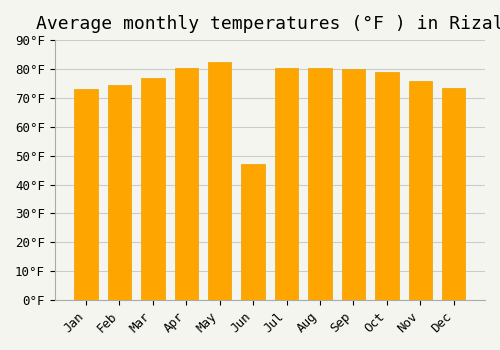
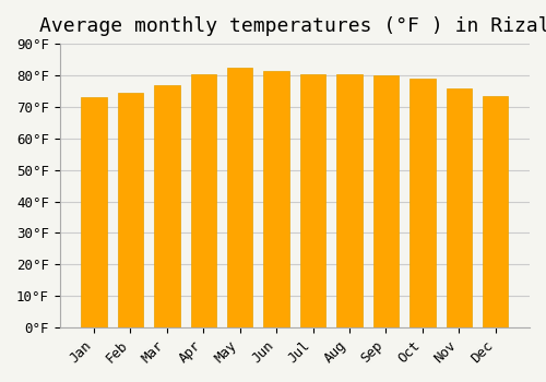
Jun: 47.0°F -> 81.5°F
